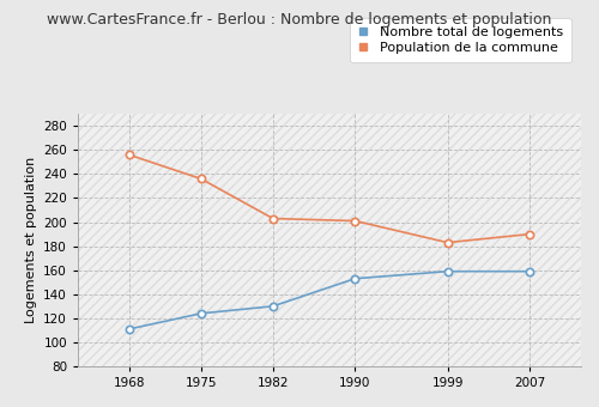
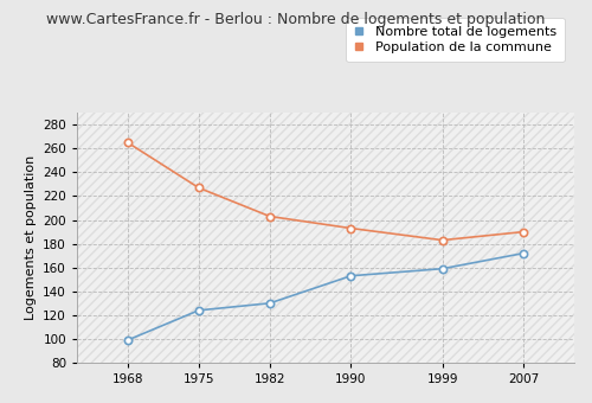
Nombre total de logements/1968: 111 -> 99
Population de la commune/1968: 256 -> 265
Population de la commune/1975: 236 -> 227
Population de la commune/1990: 201 -> 193
Nombre total de logements/2007: 159 -> 172
